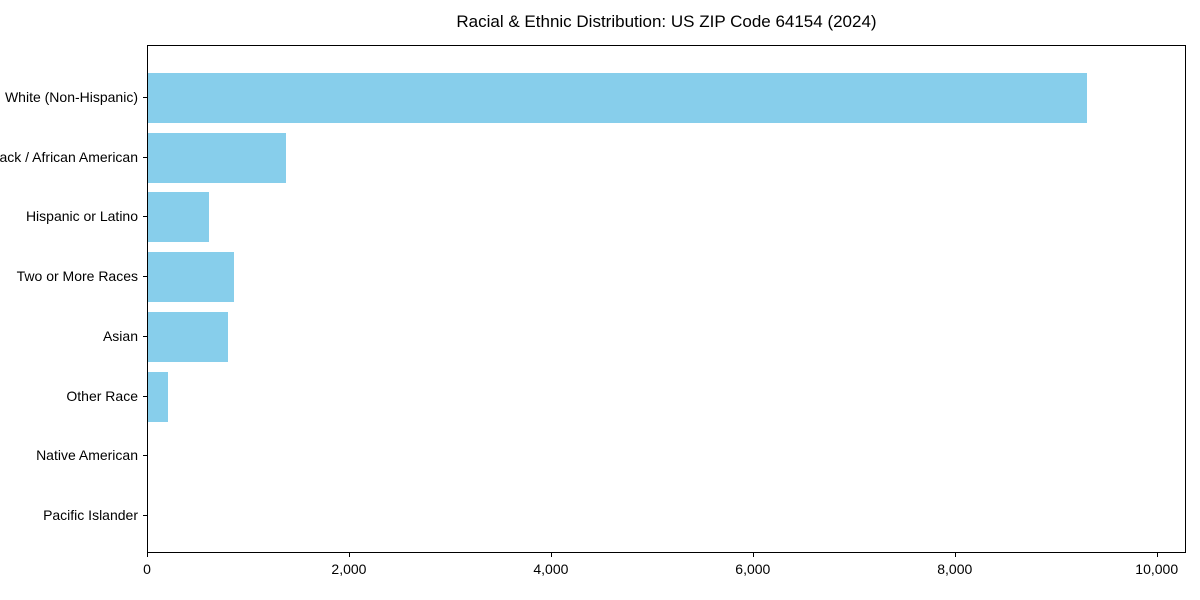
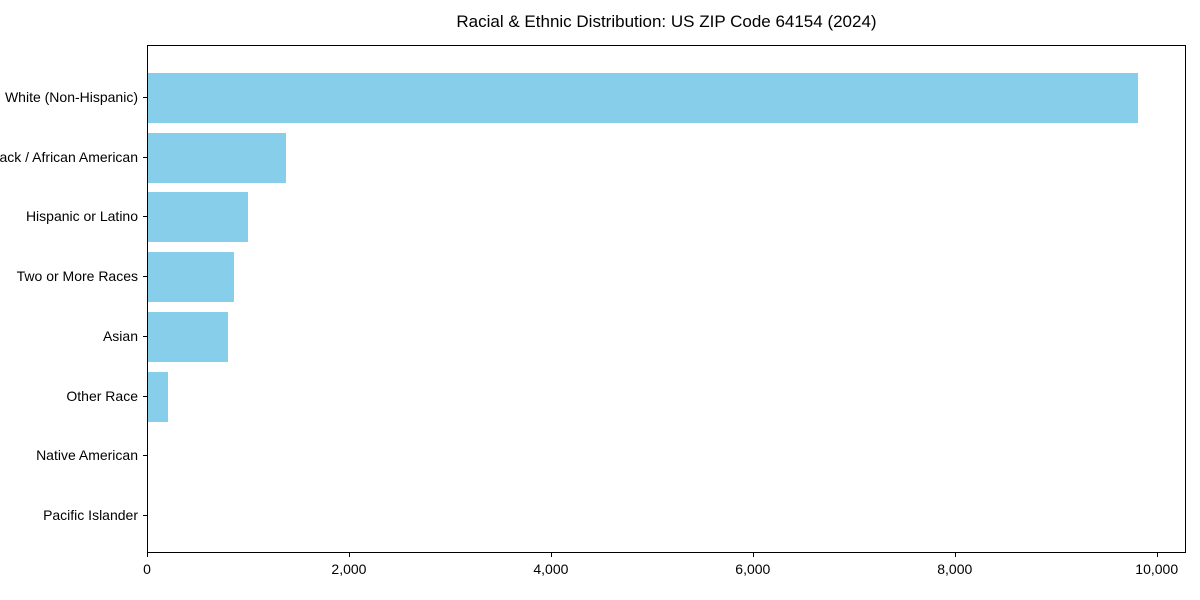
White (Non-Hispanic): 9300 -> 9800
Hispanic or Latino: 600 -> 1000
